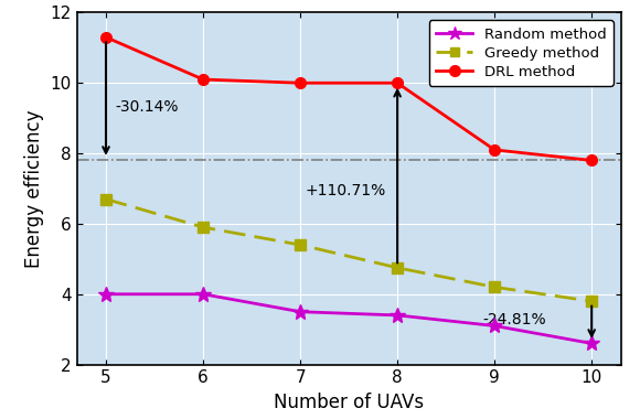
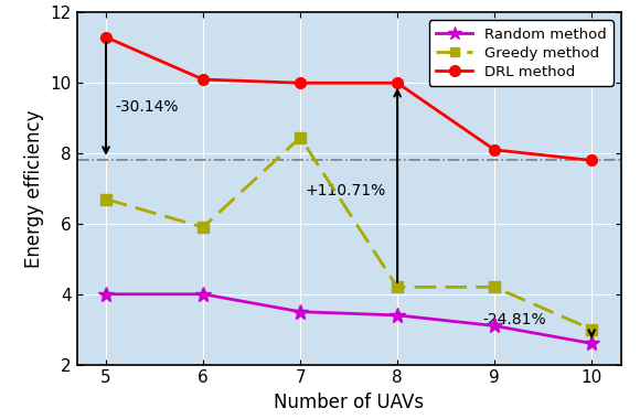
Greedy method/7: 5.40 -> 8.45
Greedy method/8: 4.75 -> 4.20
Greedy method/10: 3.80 -> 3.00
